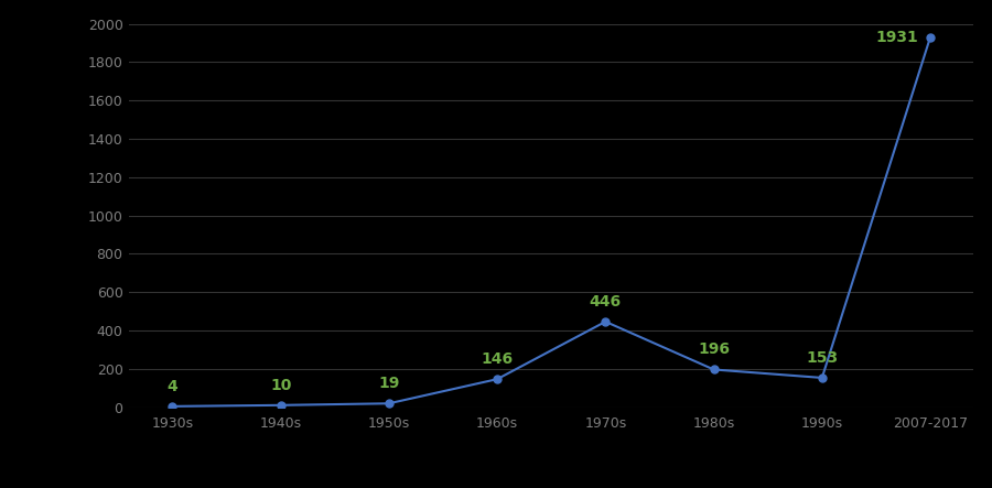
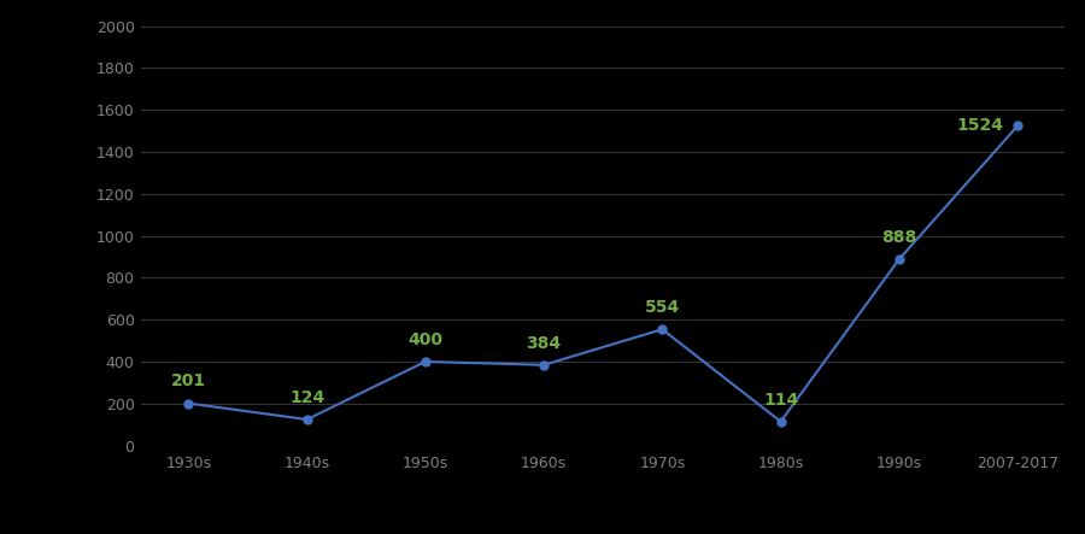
1930s: 4 -> 201
1940s: 10 -> 124
1950s: 19 -> 400
1960s: 146 -> 384
1970s: 446 -> 554
1980s: 196 -> 114
1990s: 153 -> 888
2007-2017: 1931 -> 1524
